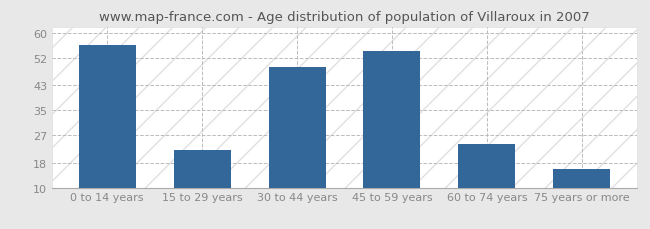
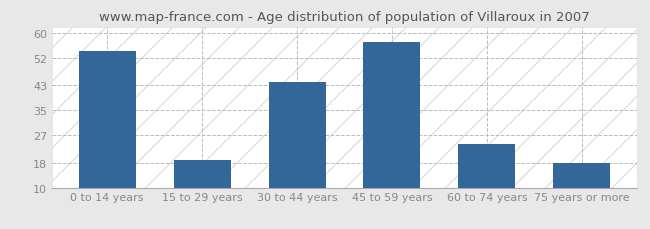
0 to 14 years: 56 -> 54
15 to 29 years: 22 -> 19
30 to 44 years: 49 -> 44
45 to 59 years: 54 -> 57
75 years or more: 16 -> 18
